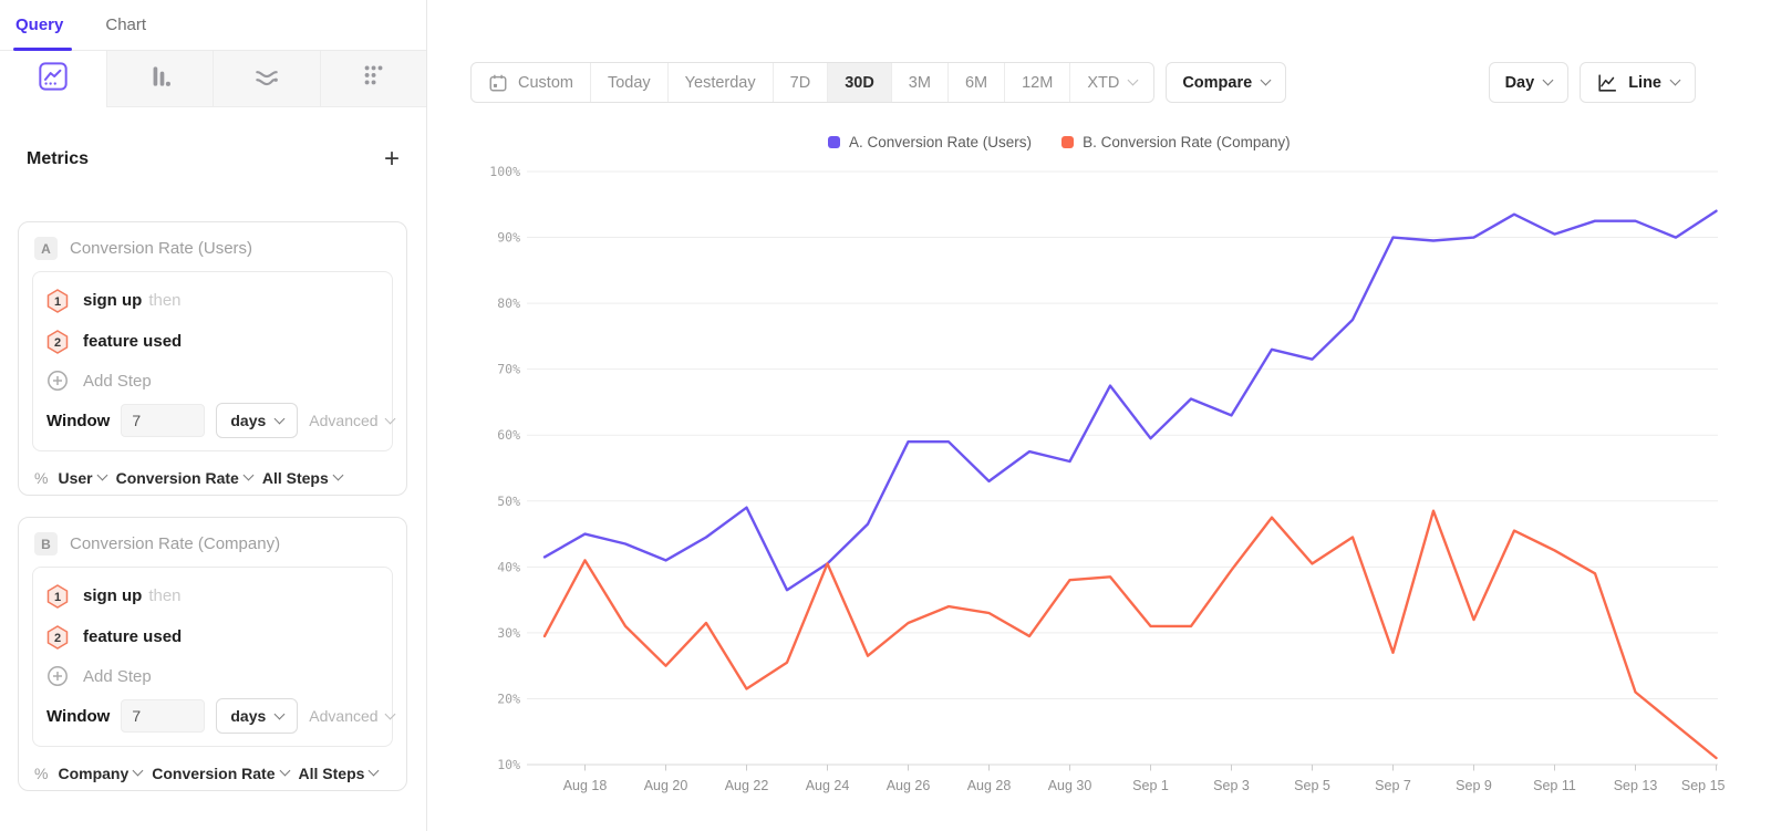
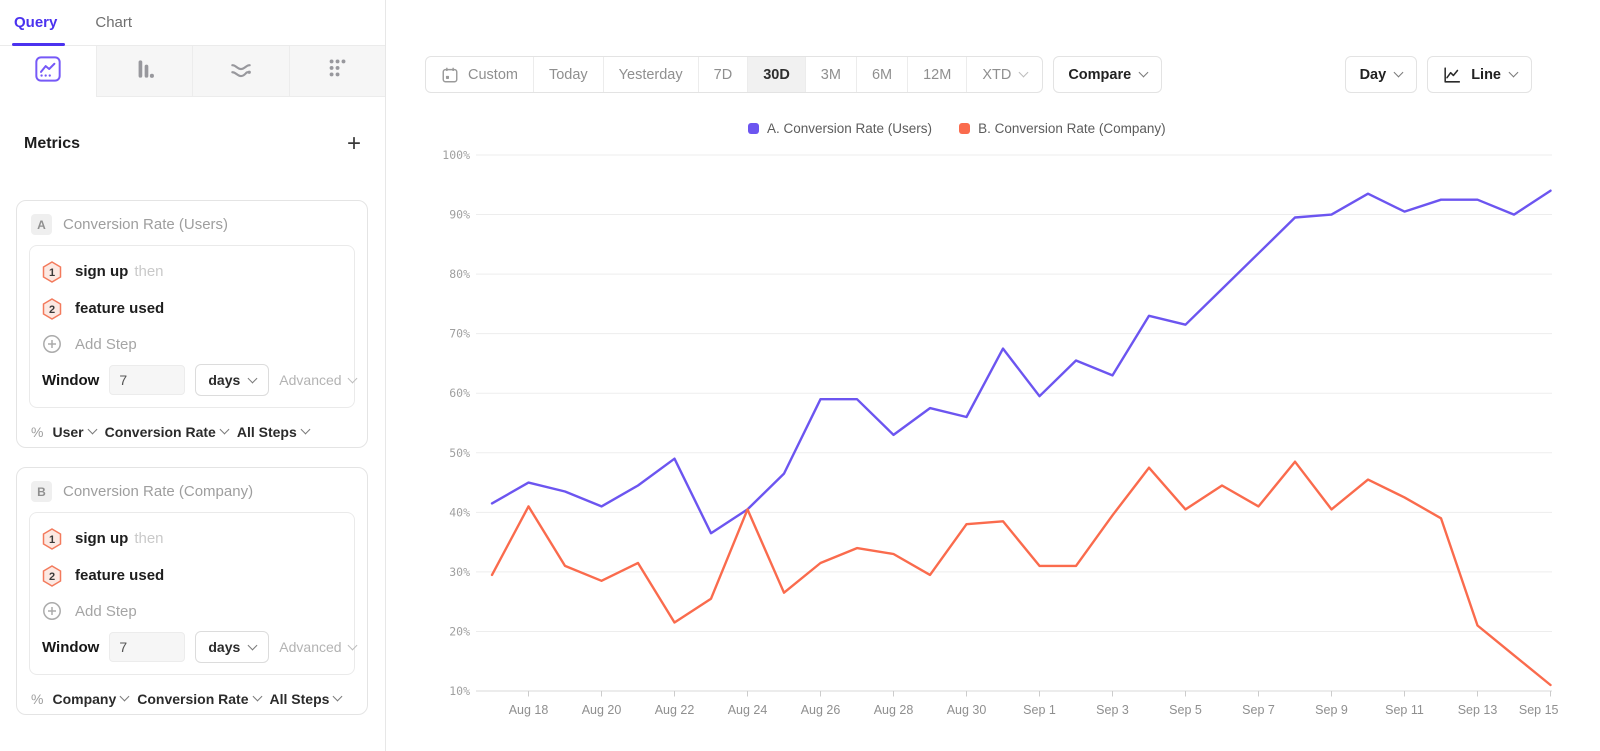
B. Conversion Rate (Company)/Aug 20: 25% -> 28%
A. Conversion Rate (Users)/Sep 7: 90% -> 84%
B. Conversion Rate (Company)/Sep 7: 27% -> 41%
B. Conversion Rate (Company)/Sep 9: 32% -> 40%
